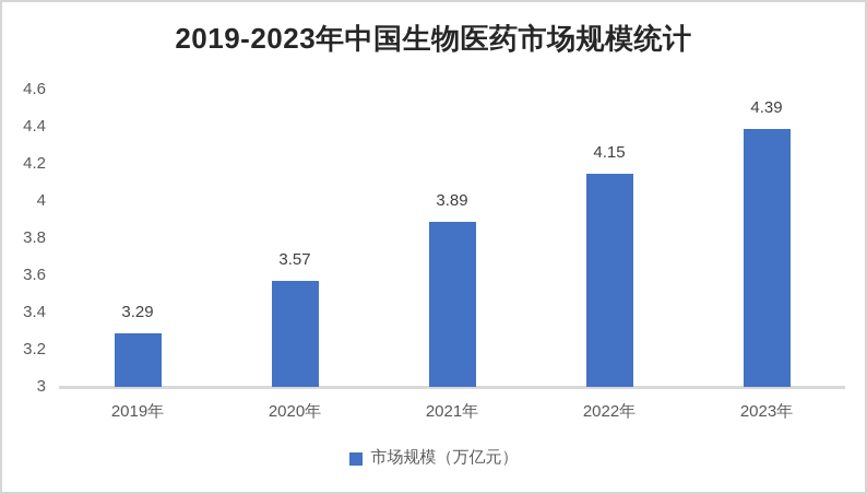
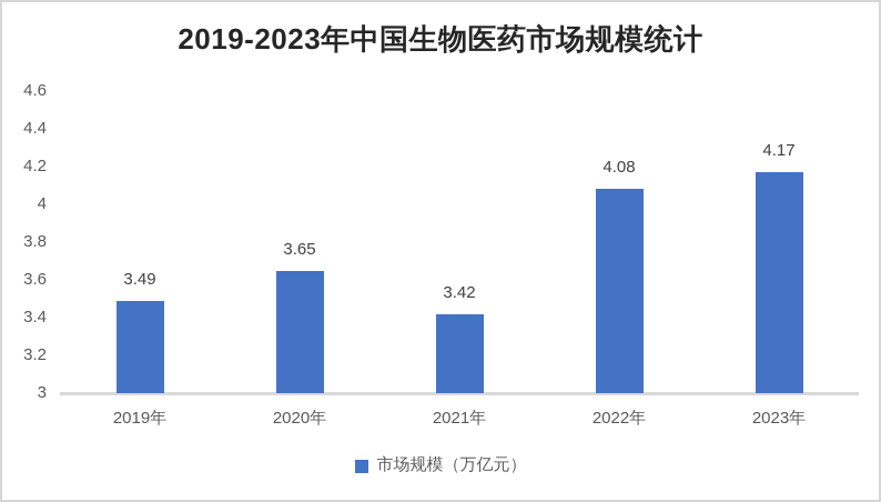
2019年: 3.29 -> 3.49
2020年: 3.57 -> 3.65
2021年: 3.89 -> 3.42
2022年: 4.15 -> 4.08
2023年: 4.39 -> 4.17
